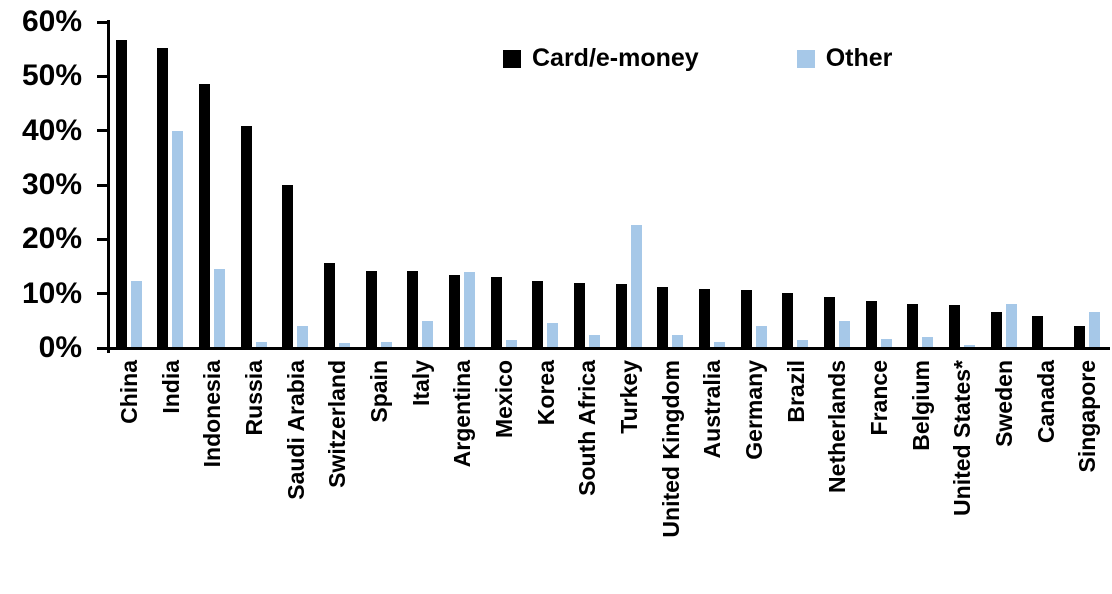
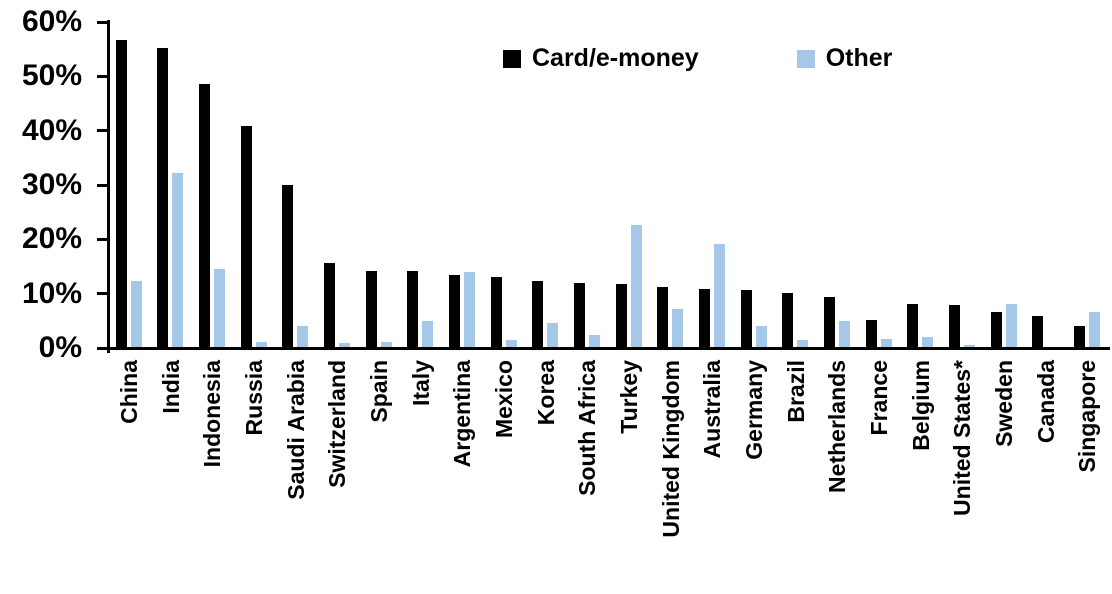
Other/India: 40% -> 32%
Other/United Kingdom: 2% -> 7%
Other/Australia: 1% -> 19%
Card/e-money/France: 8% -> 5%
